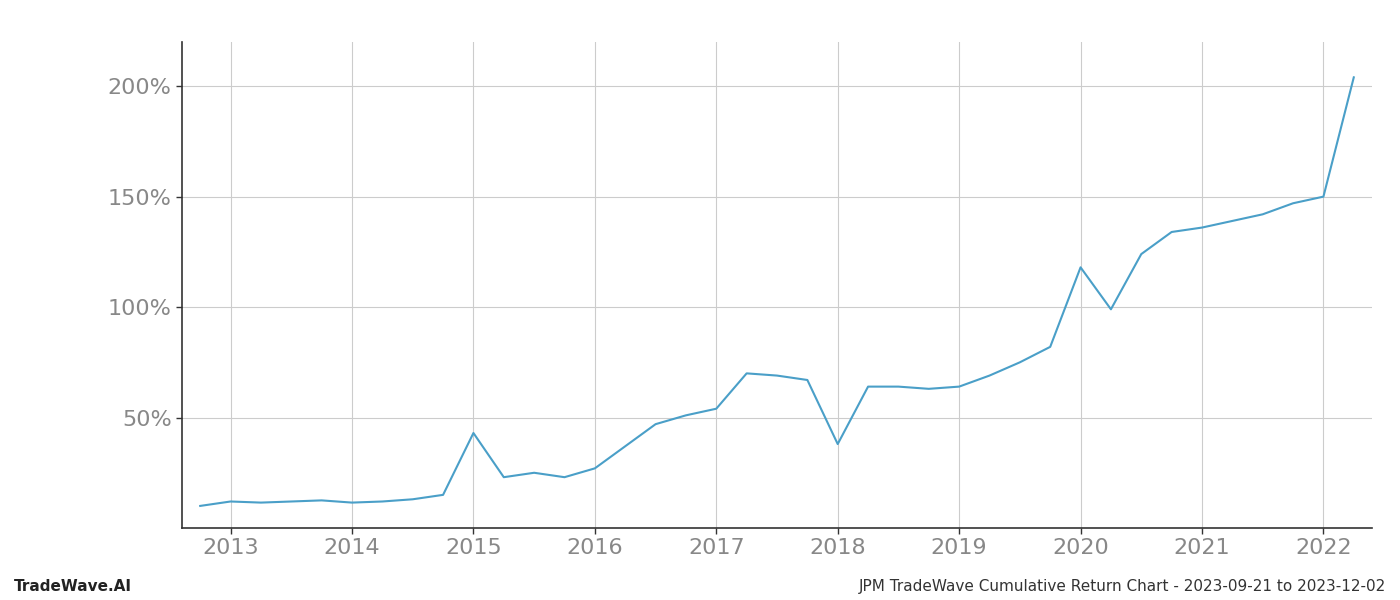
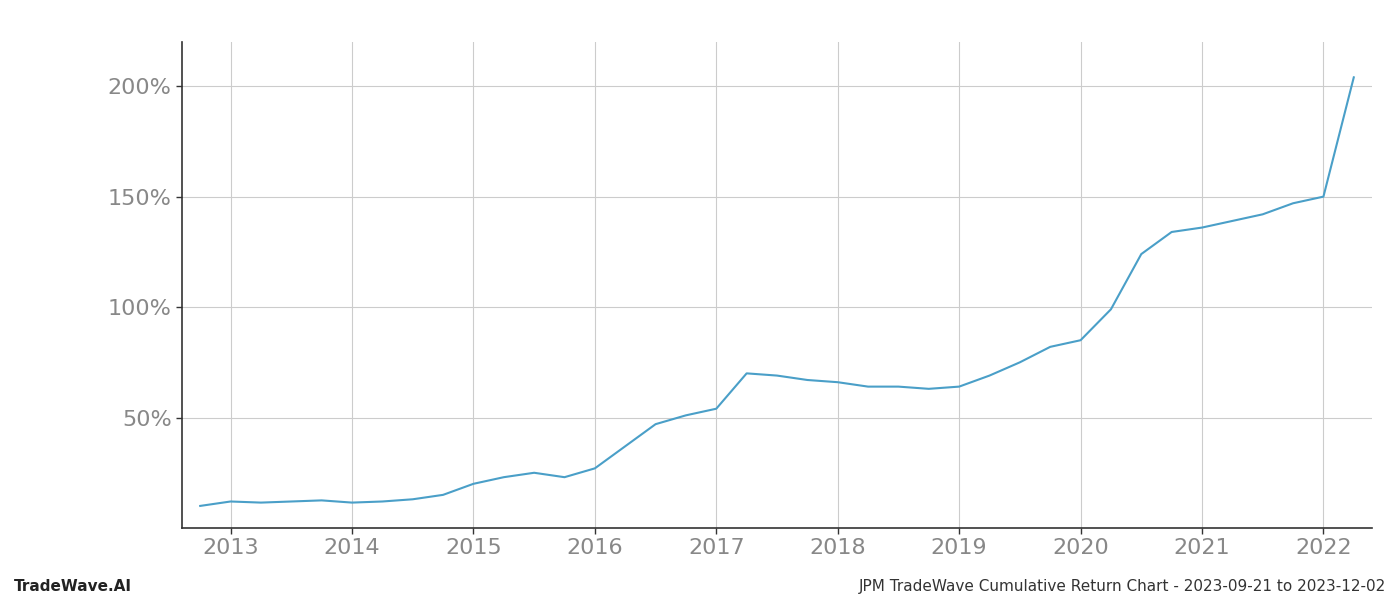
2015: 43.0% -> 20.0%
2018: 38.0% -> 66.0%
2020: 118.0% -> 85.0%
